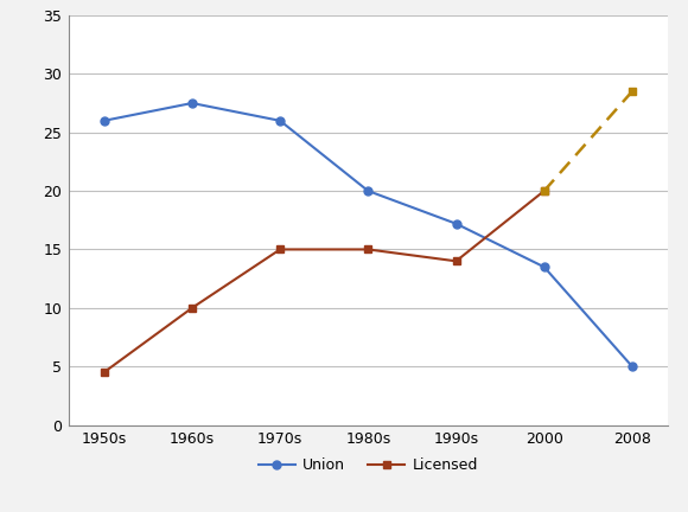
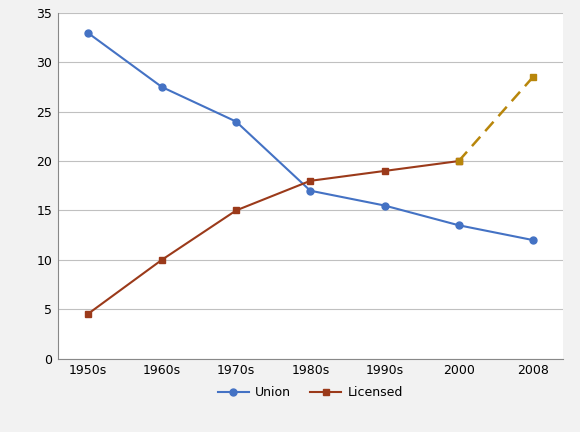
Union/1950s: 26.0 -> 33.0
Union/1970s: 26.0 -> 24.0
Union/1980s: 20.0 -> 17.0
Licensed/1980s: 15.0 -> 18.0
Union/1990s: 17.2 -> 15.5
Licensed/1990s: 14.0 -> 19.0
Union/2008: 5.0 -> 12.0
